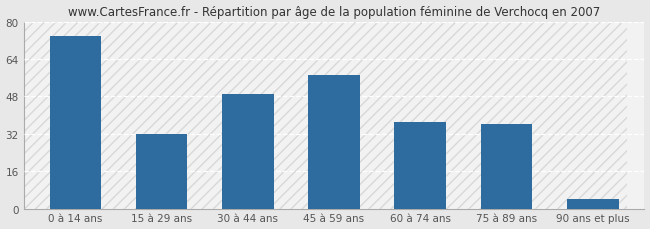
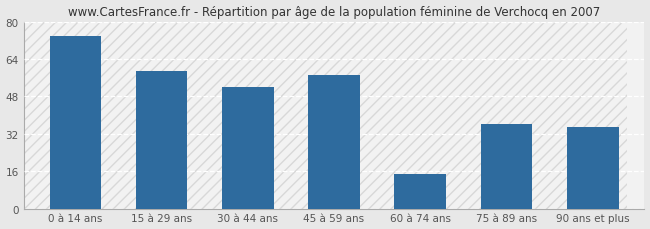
15 à 29 ans: 32 -> 59
30 à 44 ans: 49 -> 52
60 à 74 ans: 37 -> 15
90 ans et plus: 4 -> 35
